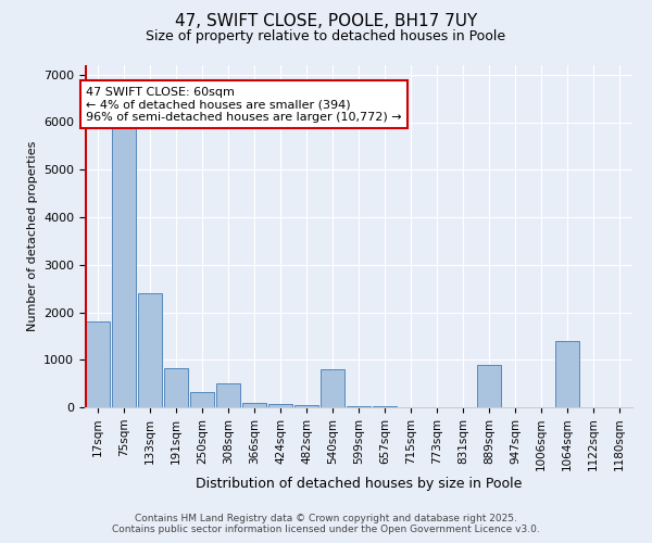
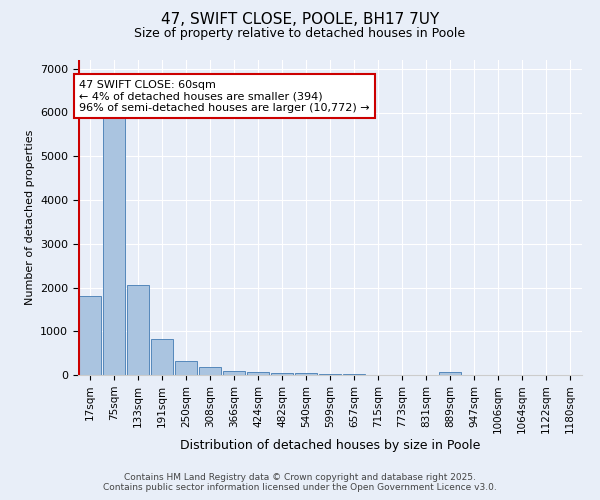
133sqm: 2400 -> 2050
308sqm: 500 -> 180
540sqm: 800 -> 40
889sqm: 900 -> 60
1064sqm: 1400 -> 0
